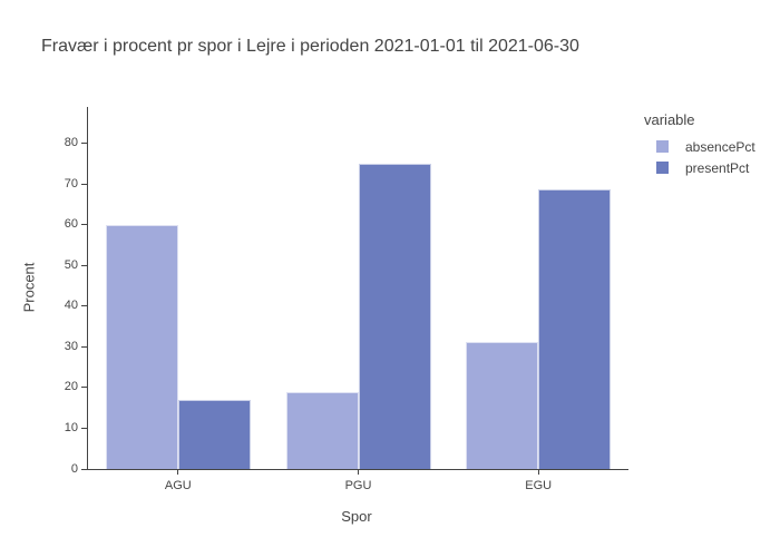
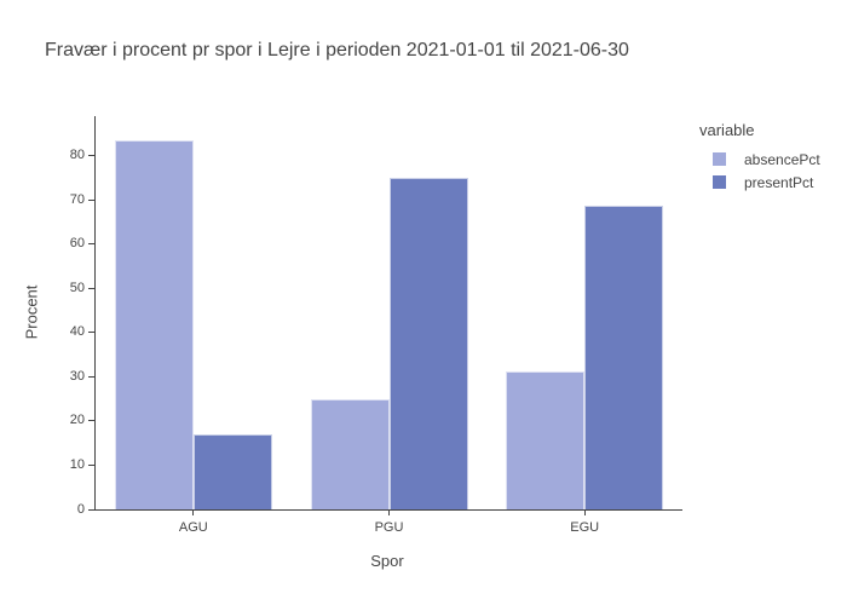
absencePct/AGU: 60 -> 84
absencePct/PGU: 19 -> 25
